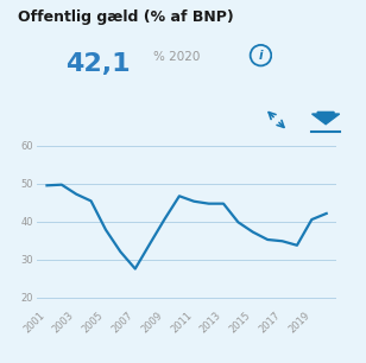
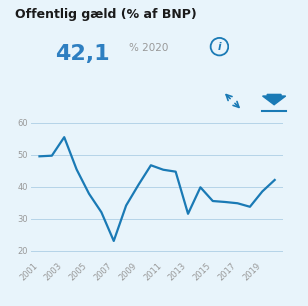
2003: 47.2 -> 55.5
2007: 27.5 -> 23.0
2013: 44.7 -> 31.5
2015: 37.2 -> 35.5
2019: 40.5 -> 38.5
